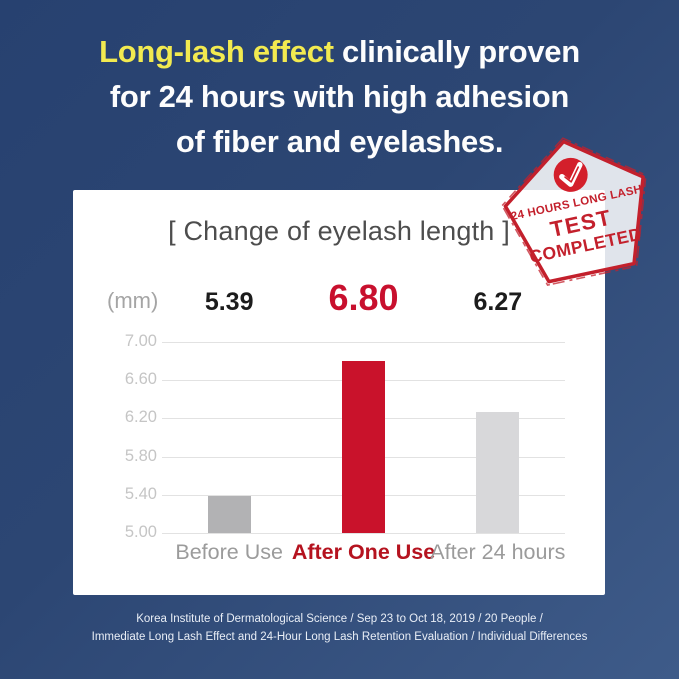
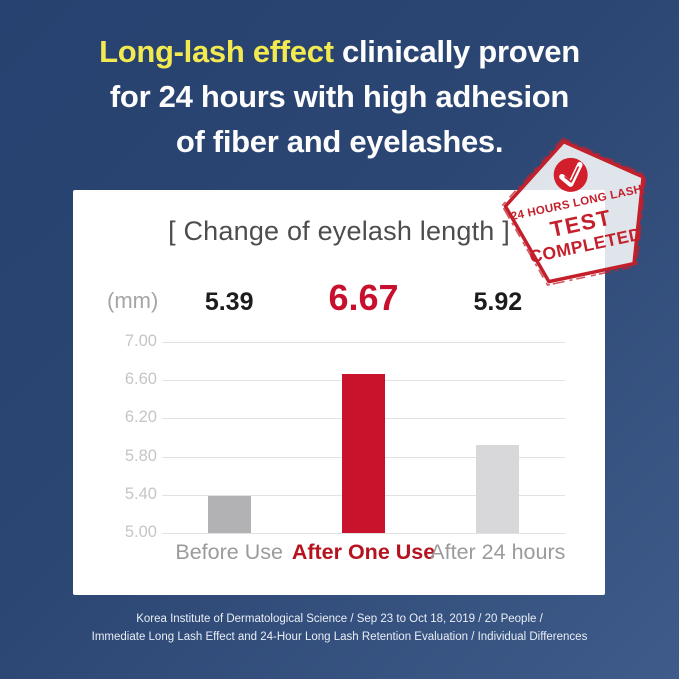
After One Use: 6.80 -> 6.67
After 24 hours: 6.27 -> 5.92
